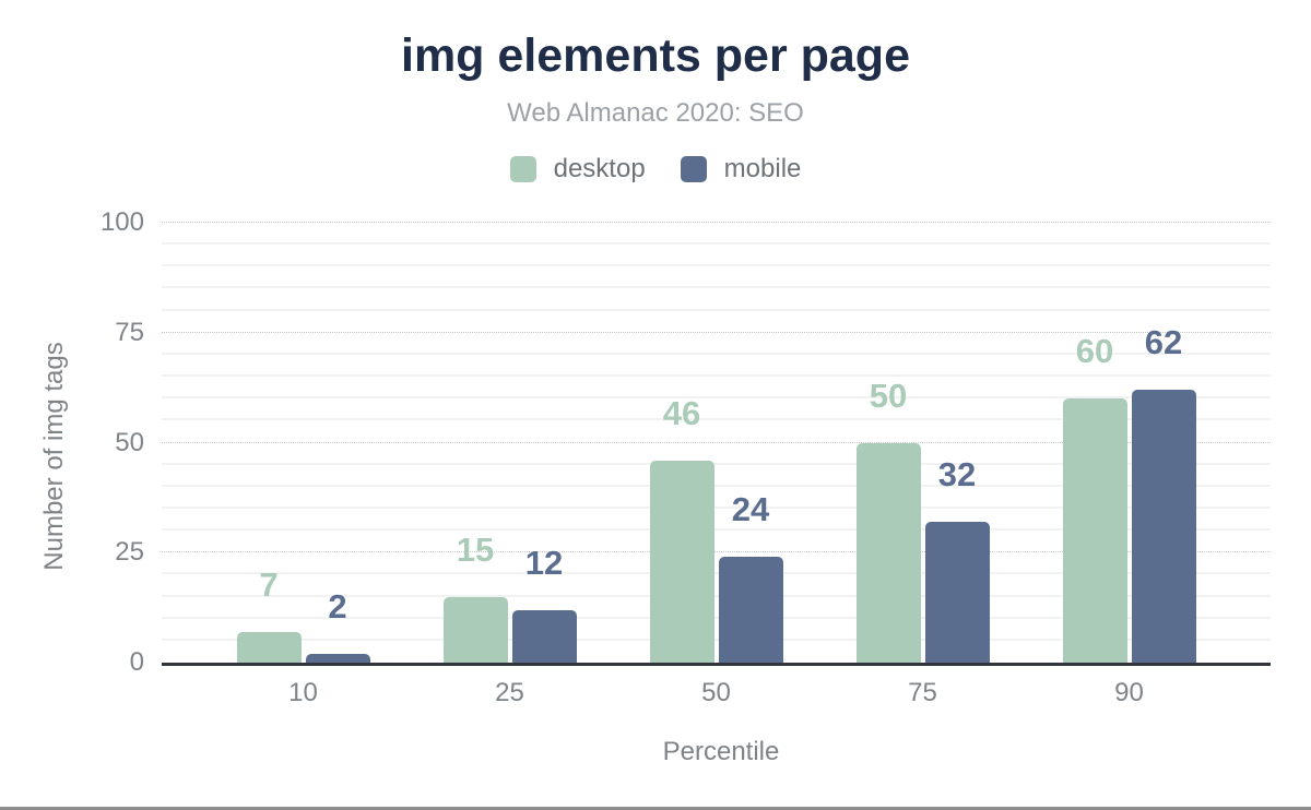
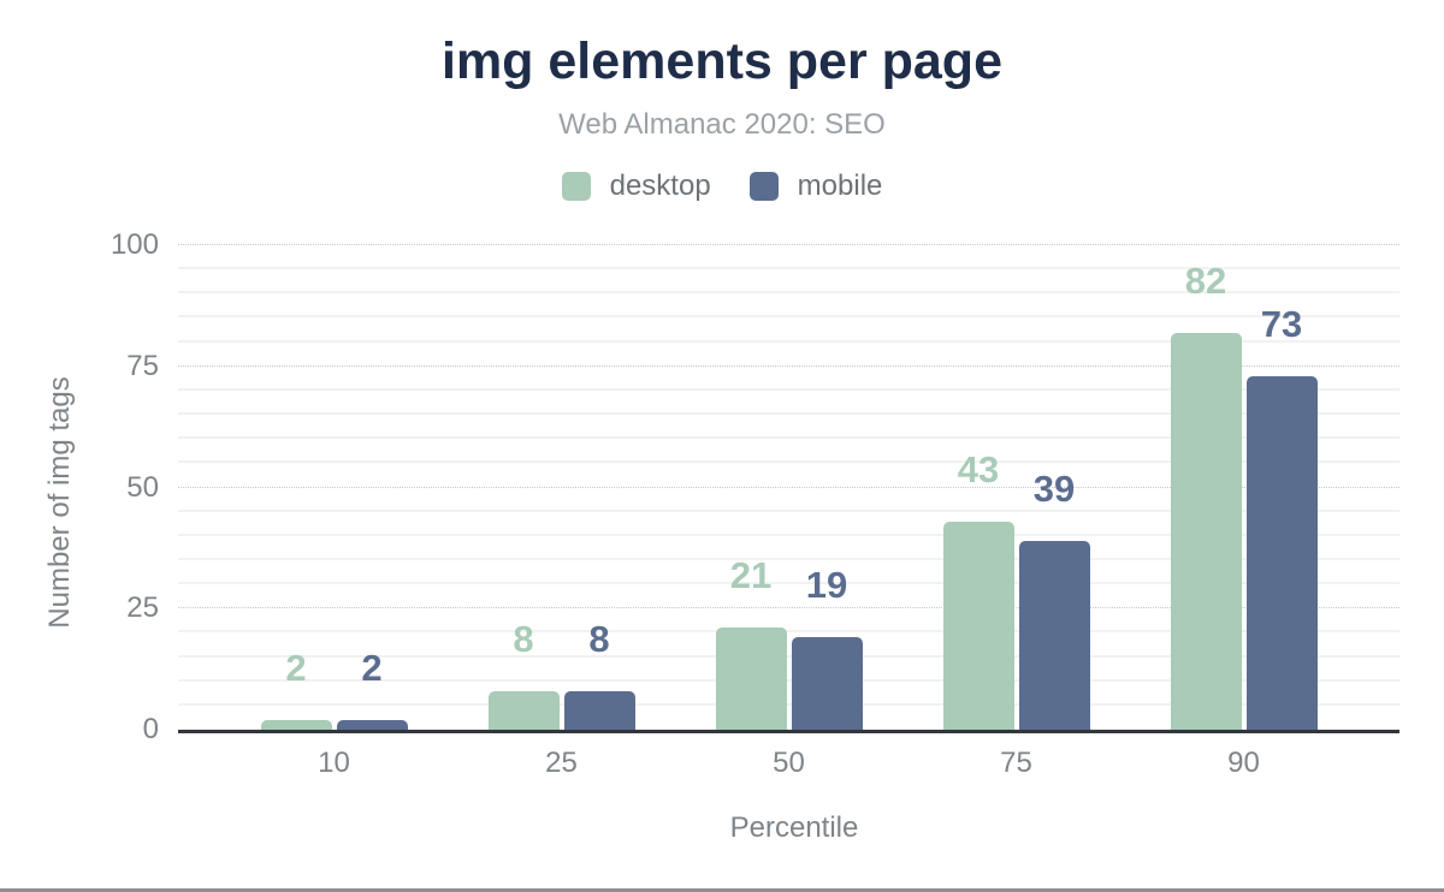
desktop/10: 7 -> 2
desktop/25: 15 -> 8
mobile/25: 12 -> 8
desktop/50: 46 -> 21
mobile/50: 24 -> 19
desktop/75: 50 -> 43
mobile/75: 32 -> 39
desktop/90: 60 -> 82
mobile/90: 62 -> 73
